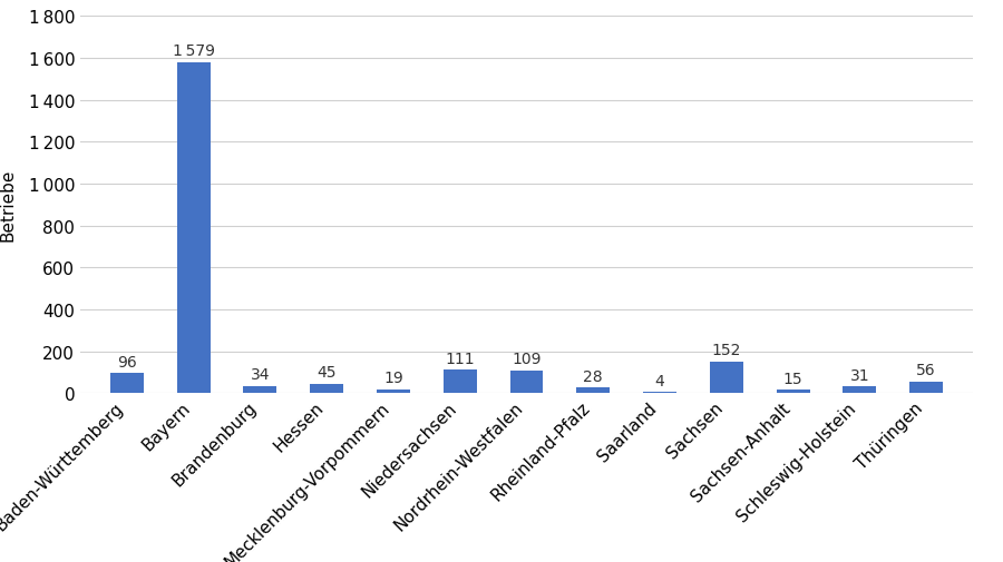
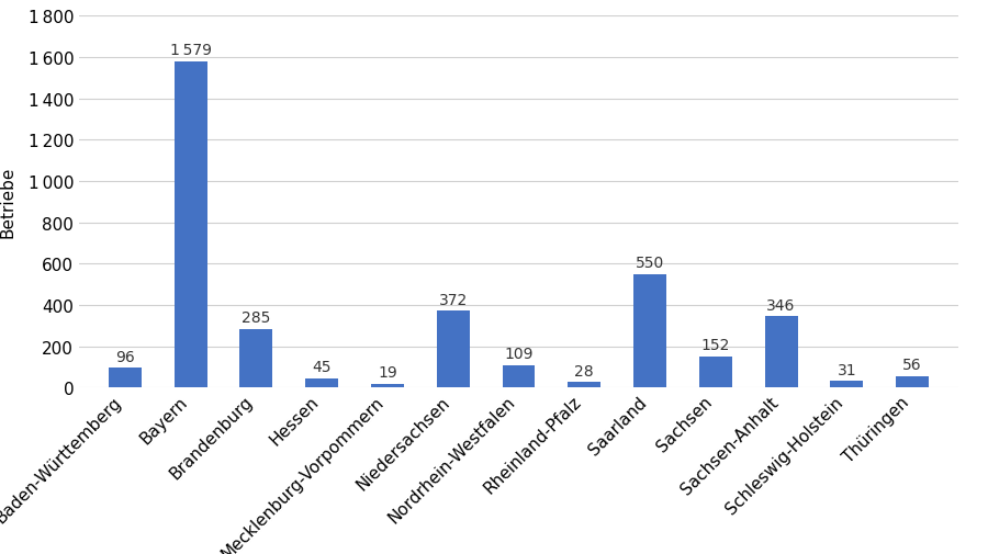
Brandenburg: 34 -> 285
Niedersachsen: 111 -> 372
Saarland: 4 -> 550
Sachsen-Anhalt: 15 -> 346
